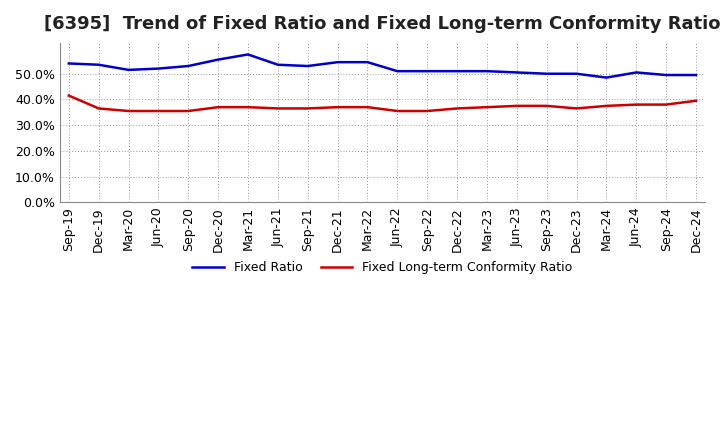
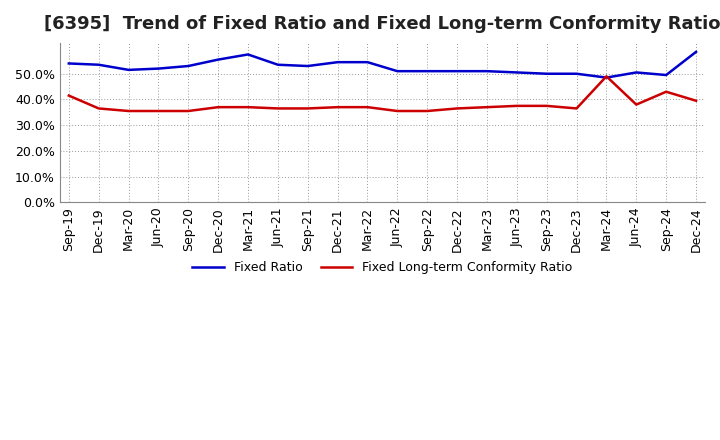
Fixed Long-term Conformity Ratio/Mar-24: 37.5% -> 49.0%
Fixed Long-term Conformity Ratio/Sep-24: 38.0% -> 43.0%
Fixed Ratio/Dec-24: 49.5% -> 58.5%
